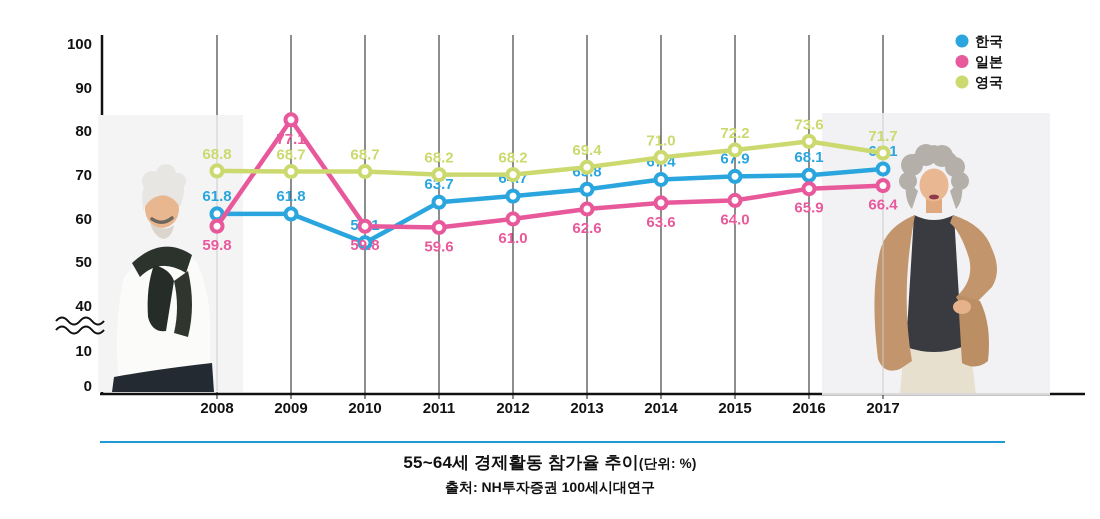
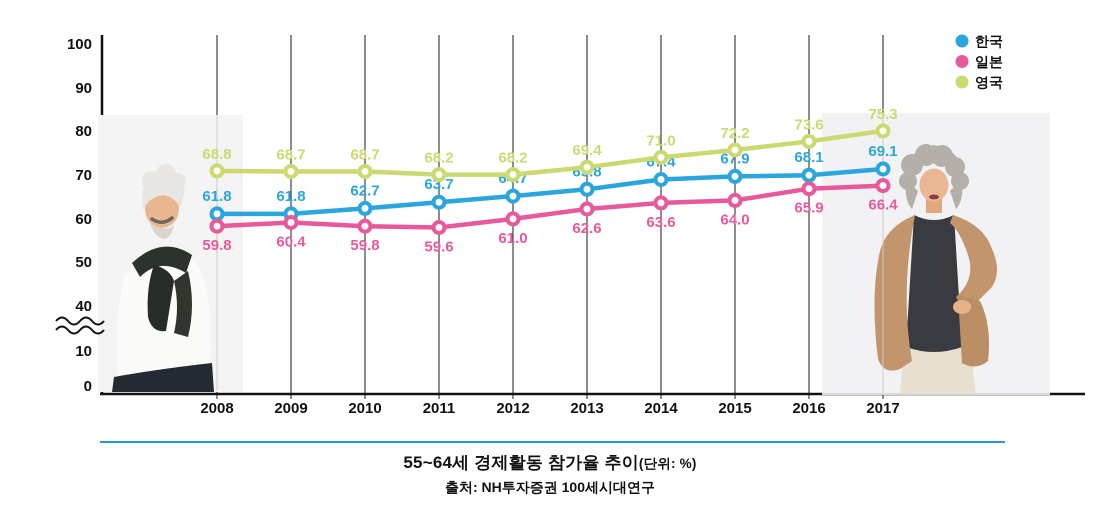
일본/2009: 77.1 -> 60.4
한국/2010: 57.1 -> 62.7
영국/2017: 71.7 -> 75.3
